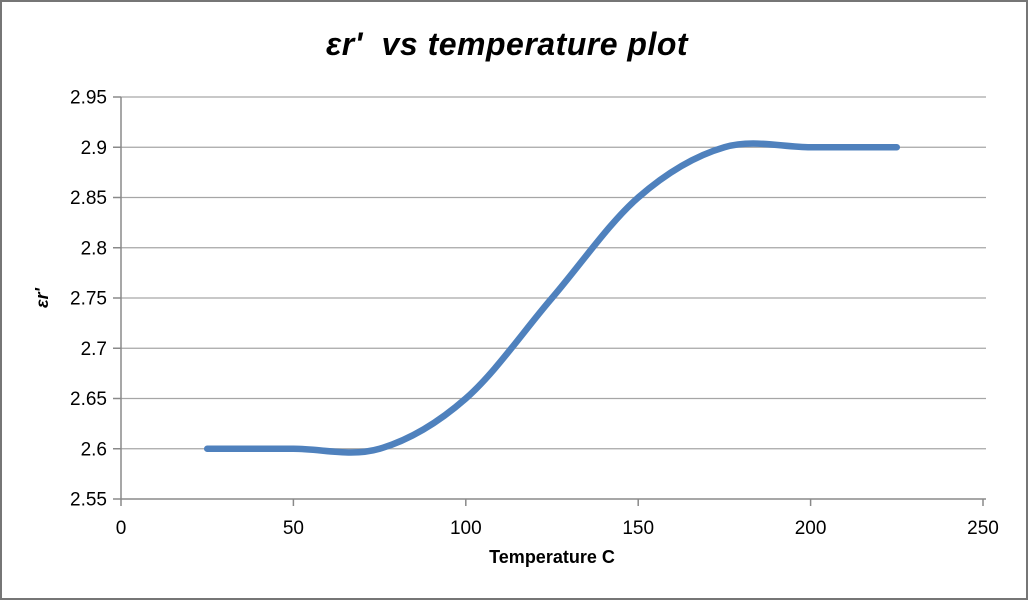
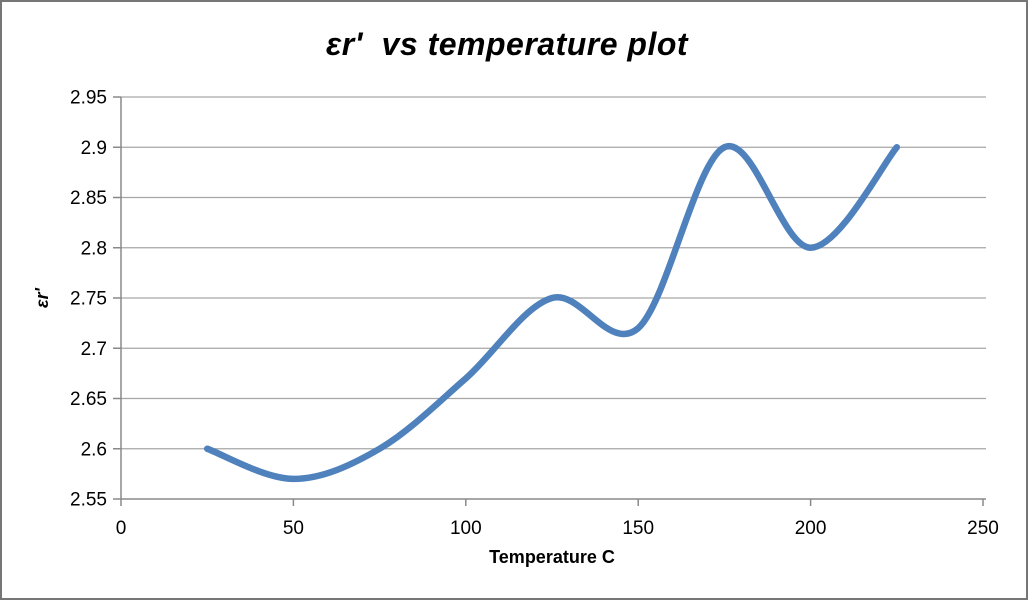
50: 2.60 -> 2.57
100: 2.65 -> 2.67
150: 2.85 -> 2.72
200: 2.90 -> 2.80
